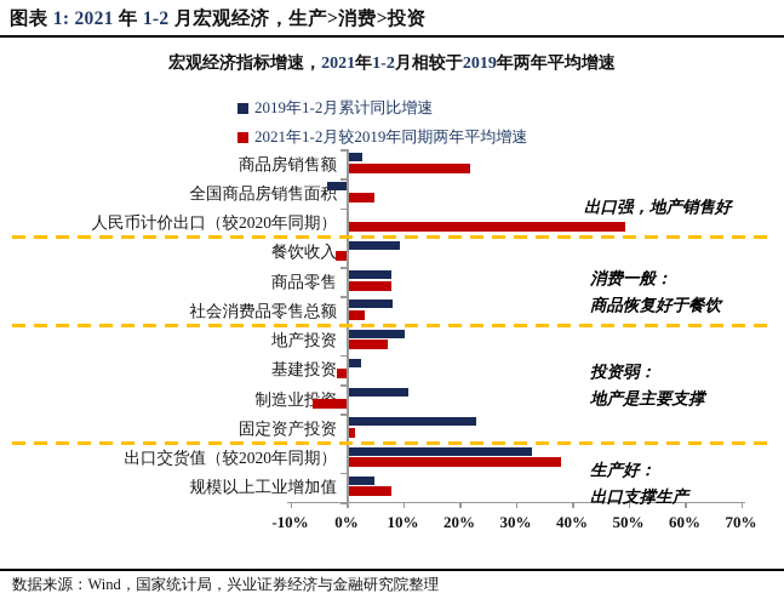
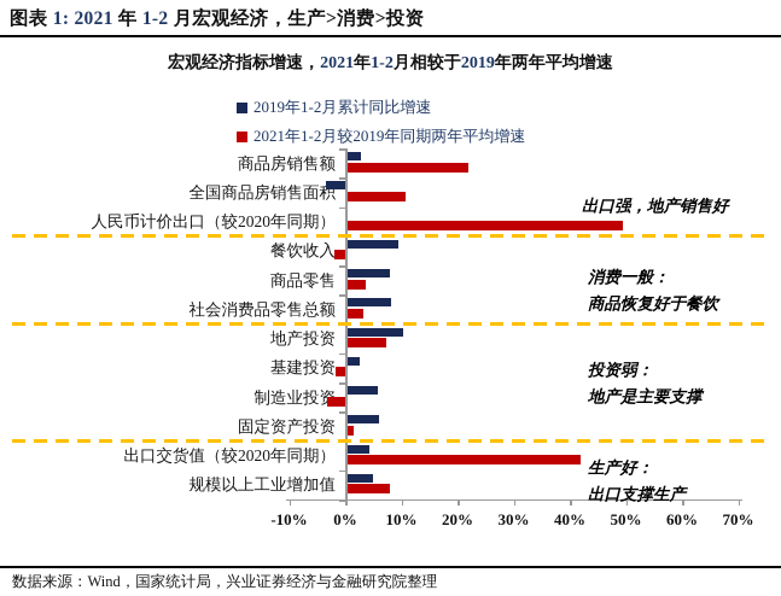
2021年1-2月较2019年同期两年平均增速/全国商品房销售面积: 5% -> 11%
2021年1-2月较2019年同期两年平均增速/商品零售: 8% -> 4%
2019年1-2月累计同比增速/制造业投资: 11% -> 6%
2021年1-2月较2019年同期两年平均增速/制造业投资: -6% -> -3%
2019年1-2月累计同比增速/固定资产投资: 23% -> 6%
2019年1-2月累计同比增速/出口交货值（较2020年同期）: 33% -> 4%
2021年1-2月较2019年同期两年平均增速/出口交货值（较2020年同期）: 38% -> 42%
